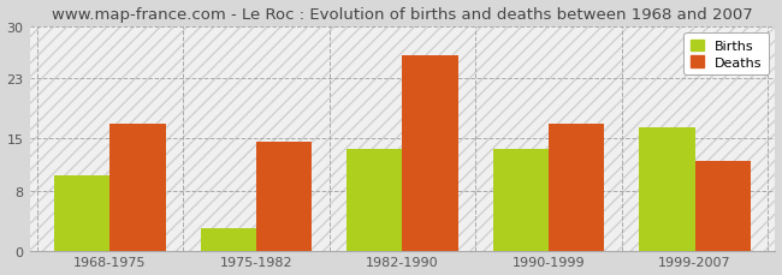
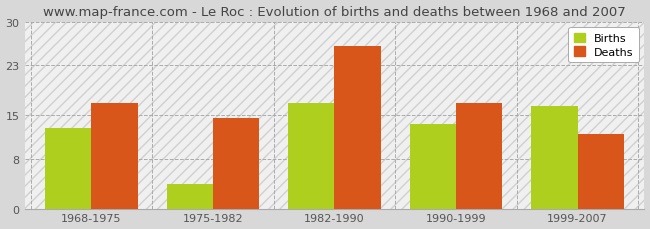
Births/1968-1975: 10.0 -> 13.0
Births/1975-1982: 3.0 -> 4.0
Births/1982-1990: 13.5 -> 17.0
